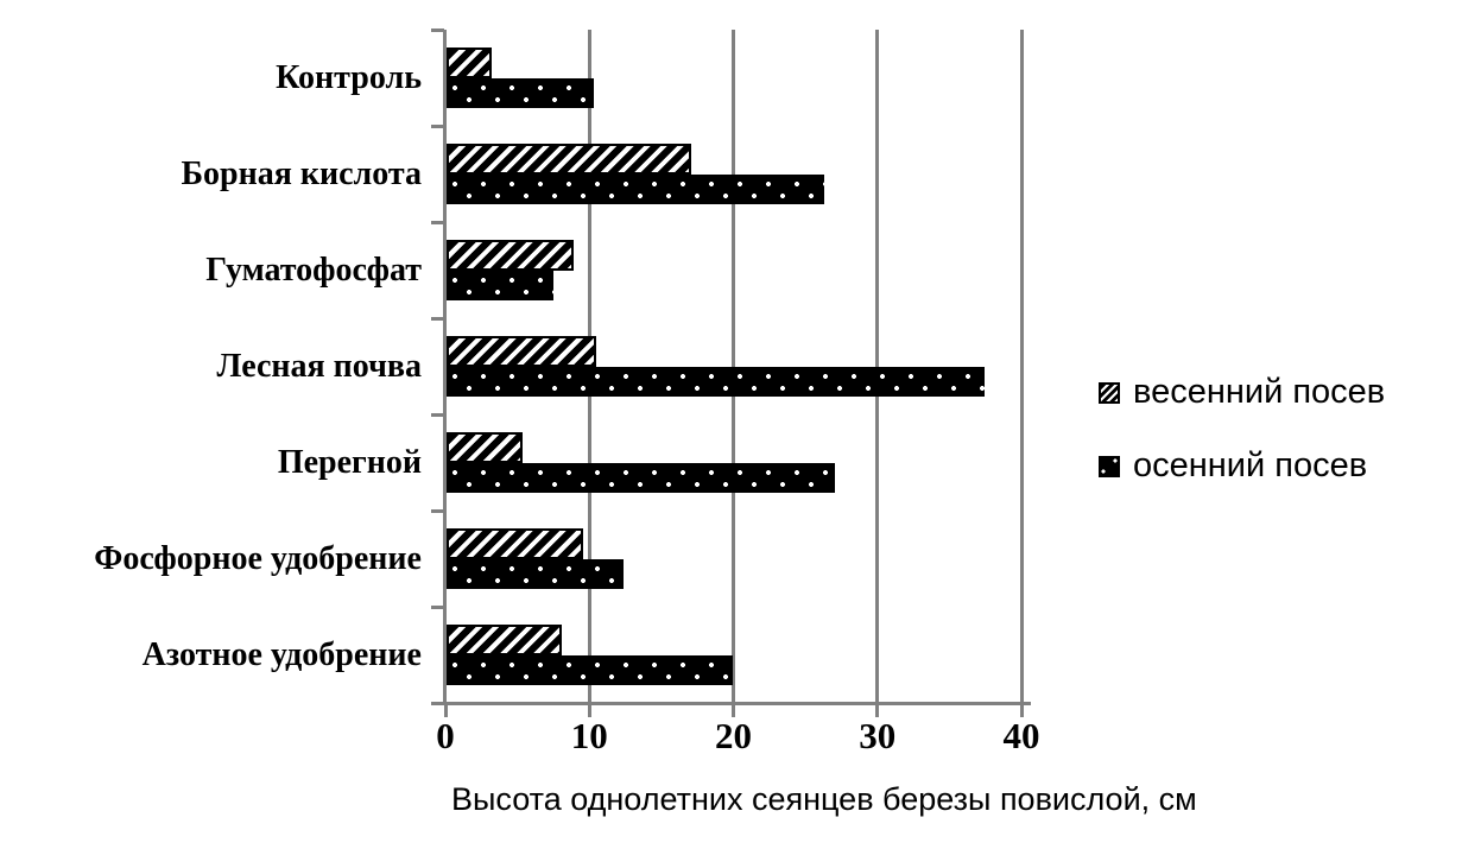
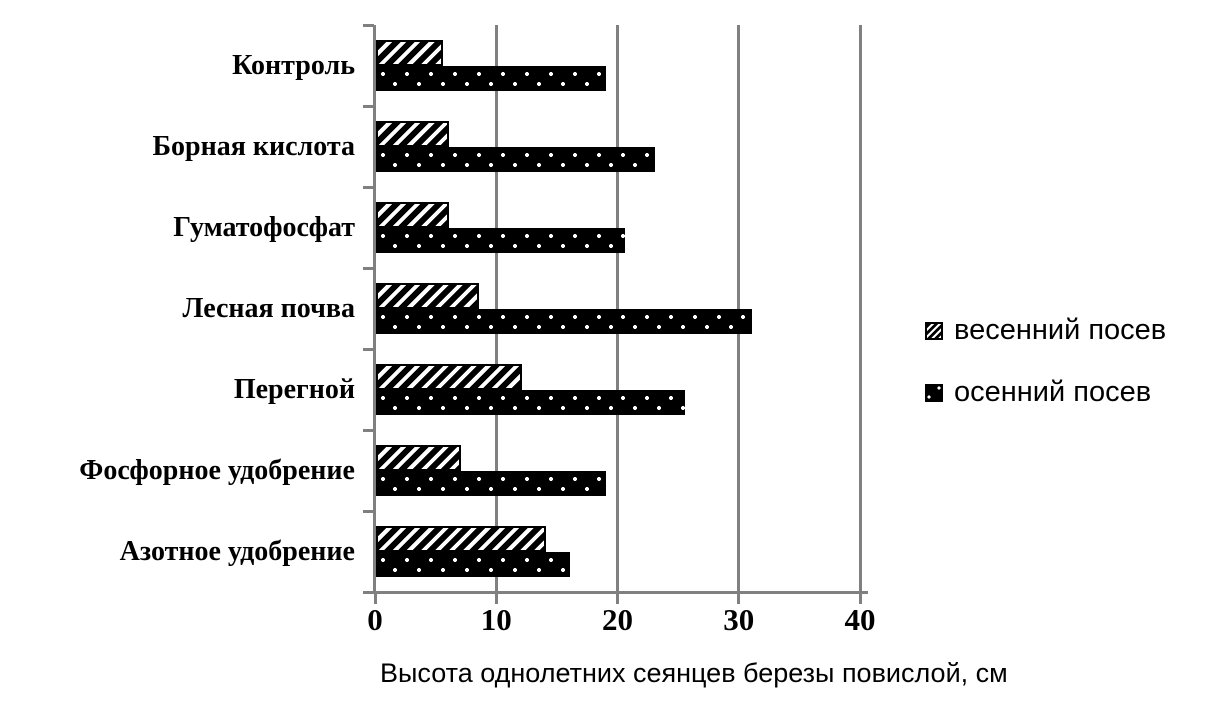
весенний посев/Контроль: 3.1 -> 5.5
осенний посев/Контроль: 10.2 -> 19.0
весенний посев/Борная кислота: 17.0 -> 6.0
осенний посев/Борная кислота: 26.2 -> 23.0
весенний посев/Гуматофосфат: 8.8 -> 6.0
осенний посев/Гуматофосфат: 7.4 -> 20.5
весенний посев/Лесная почва: 10.4 -> 8.5
осенний посев/Лесная почва: 37.4 -> 31.0
весенний посев/Перегной: 5.3 -> 12.0
осенний посев/Перегной: 27.0 -> 25.5
весенний посев/Фосфорное удобрение: 9.5 -> 7.0
осенний посев/Фосфорное удобрение: 12.3 -> 19.0
весенний посев/Азотное удобрение: 8.0 -> 14.0
осенний посев/Азотное удобрение: 19.9 -> 16.0
